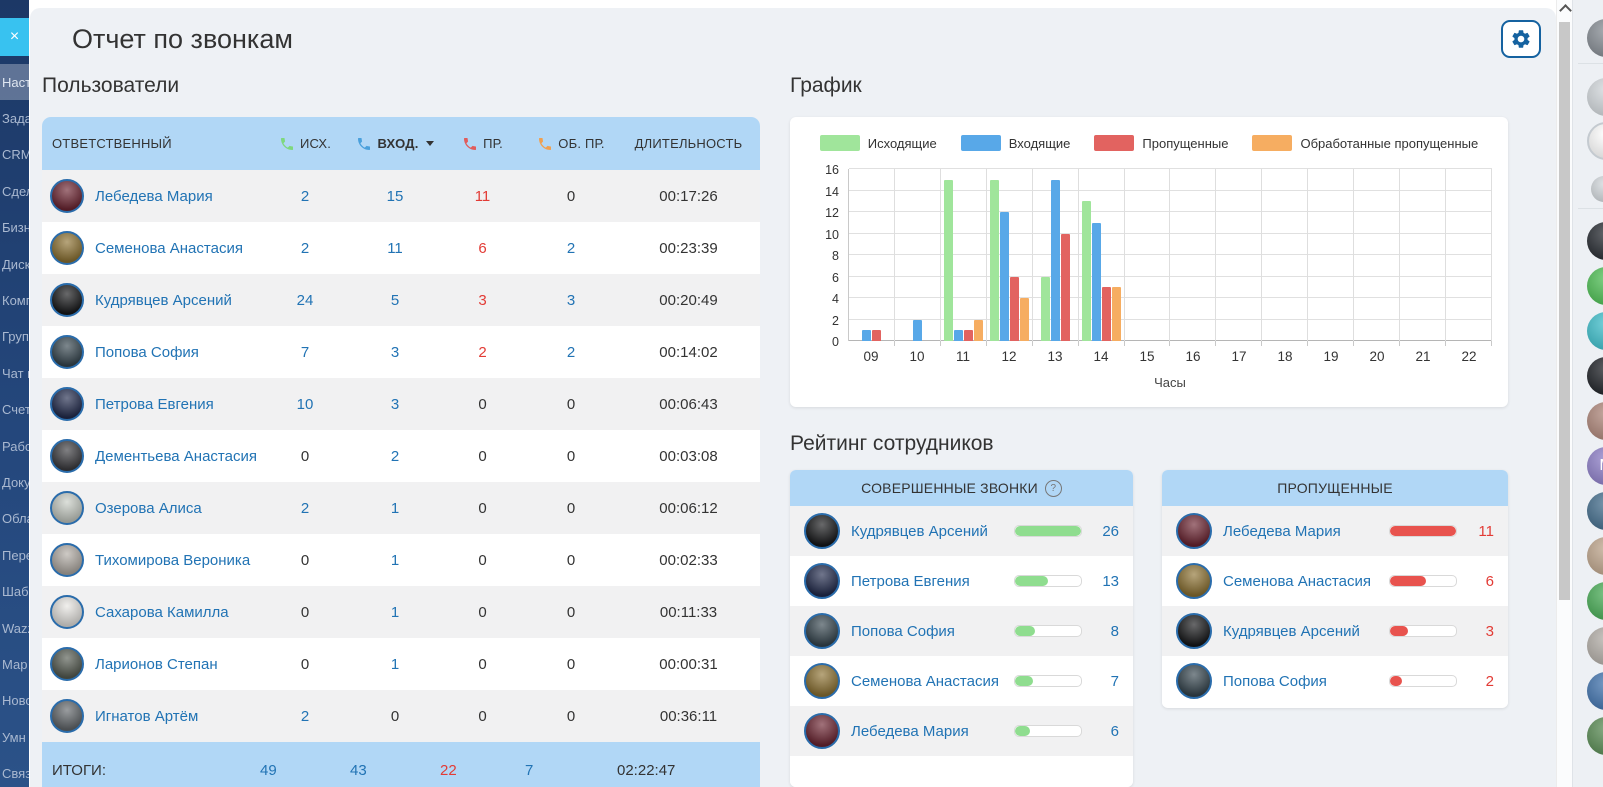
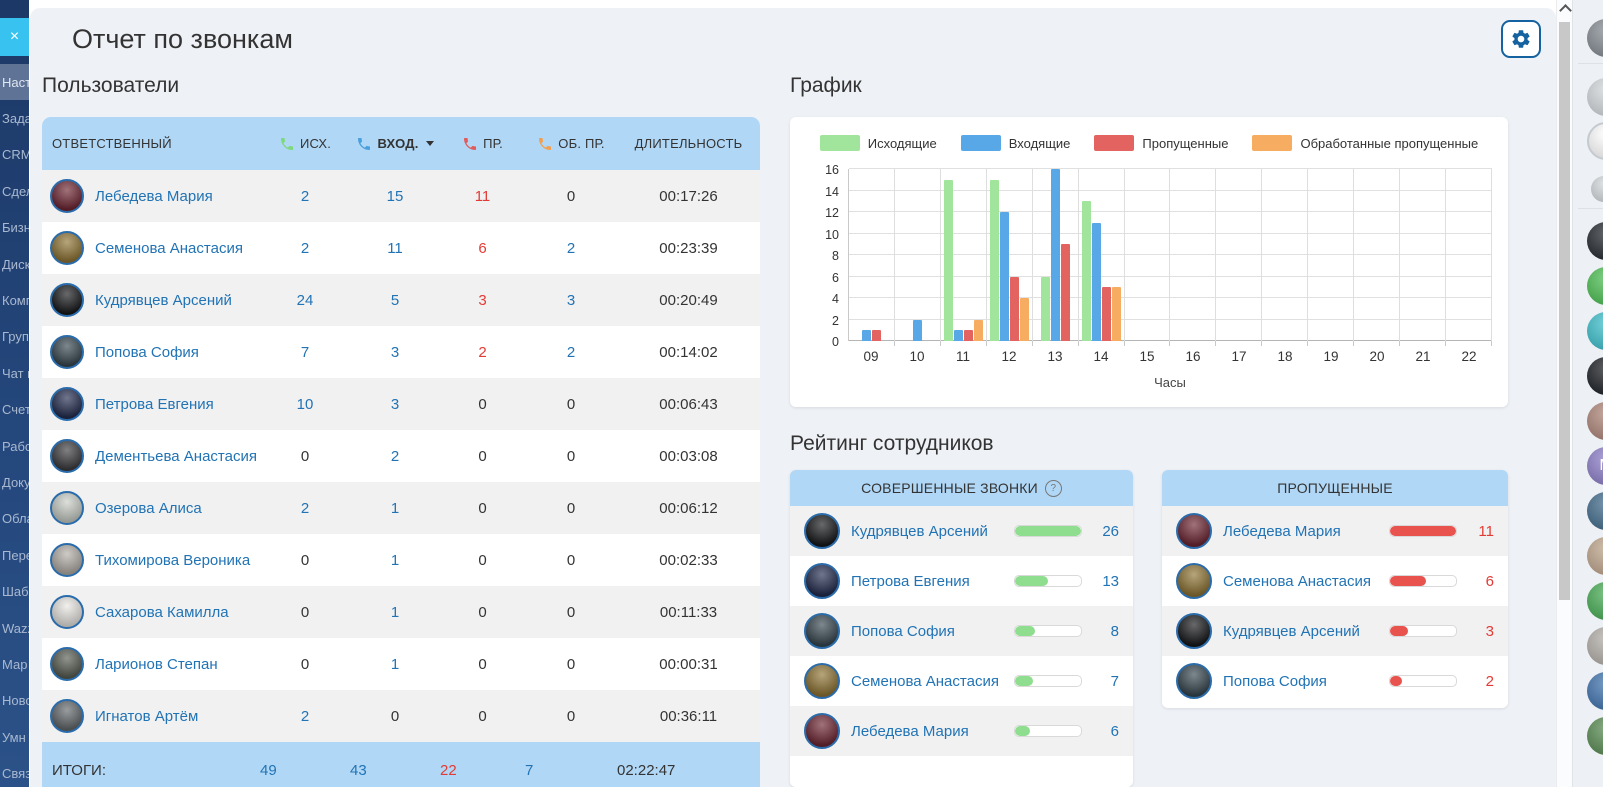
Входящие/13: 15 -> 16
Пропущенные/13: 10 -> 9
